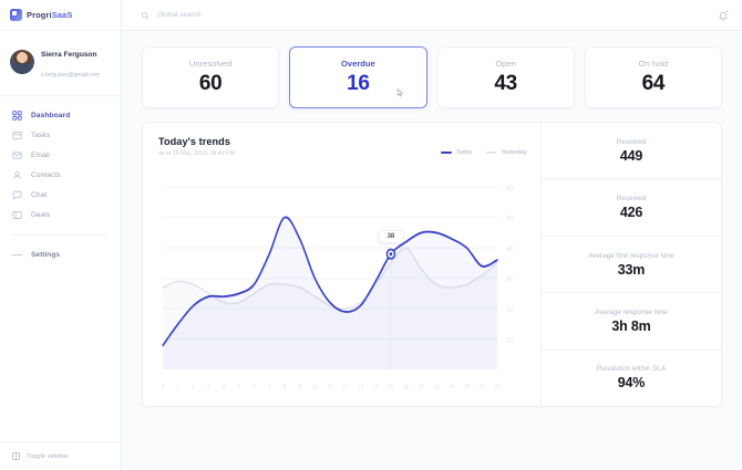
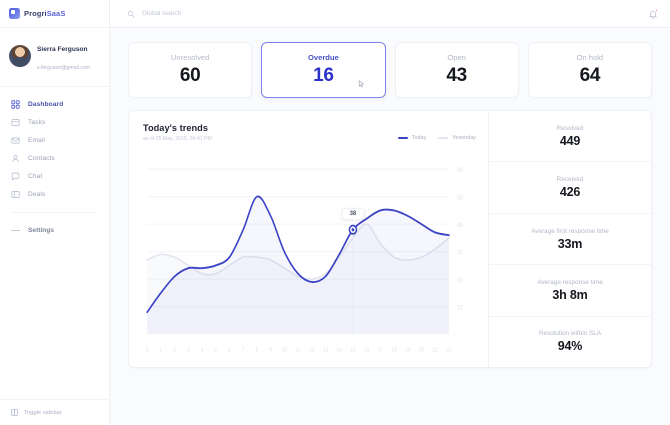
Today/21: 34 -> 37
